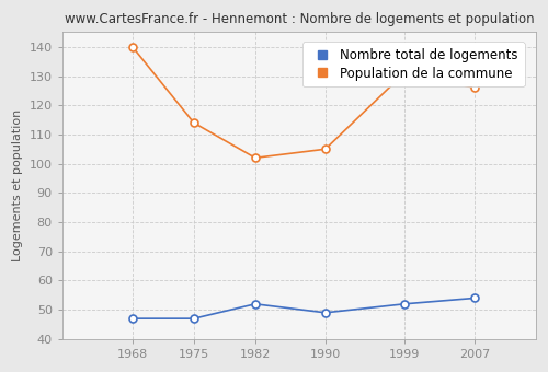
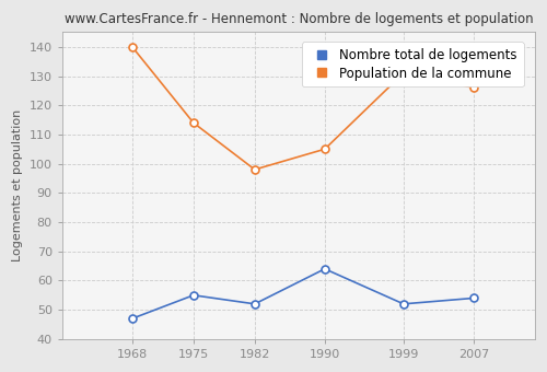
Nombre total de logements/1975: 47 -> 55
Population de la commune/1982: 102 -> 98
Nombre total de logements/1990: 49 -> 64
